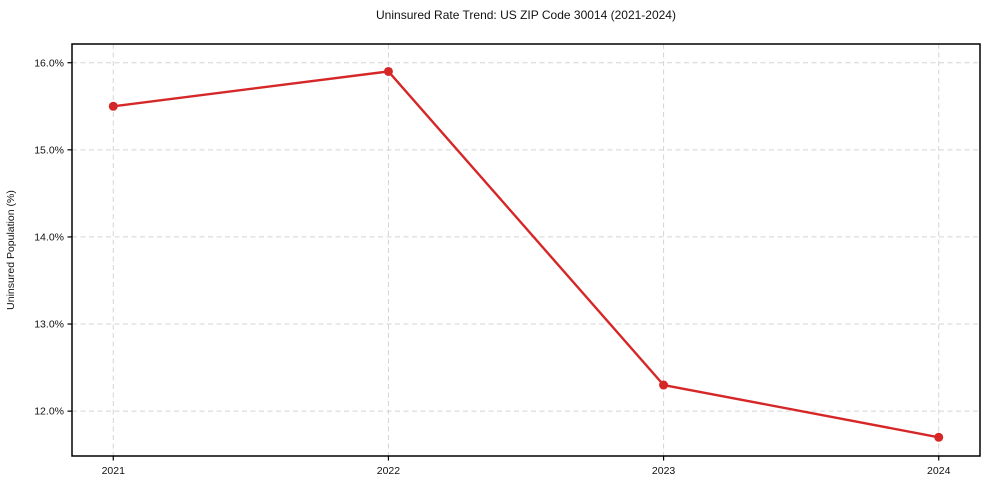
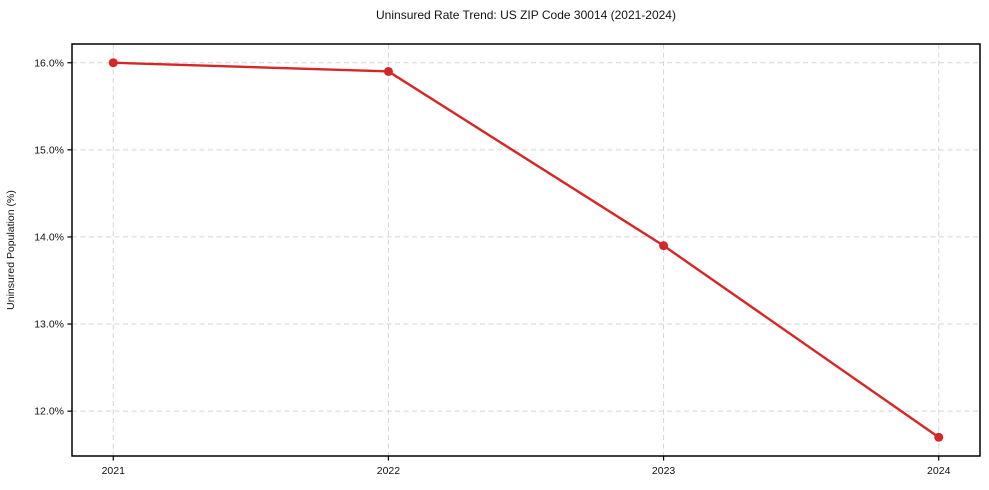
2021: 15.5% -> 16.0%
2023: 12.3% -> 13.9%
